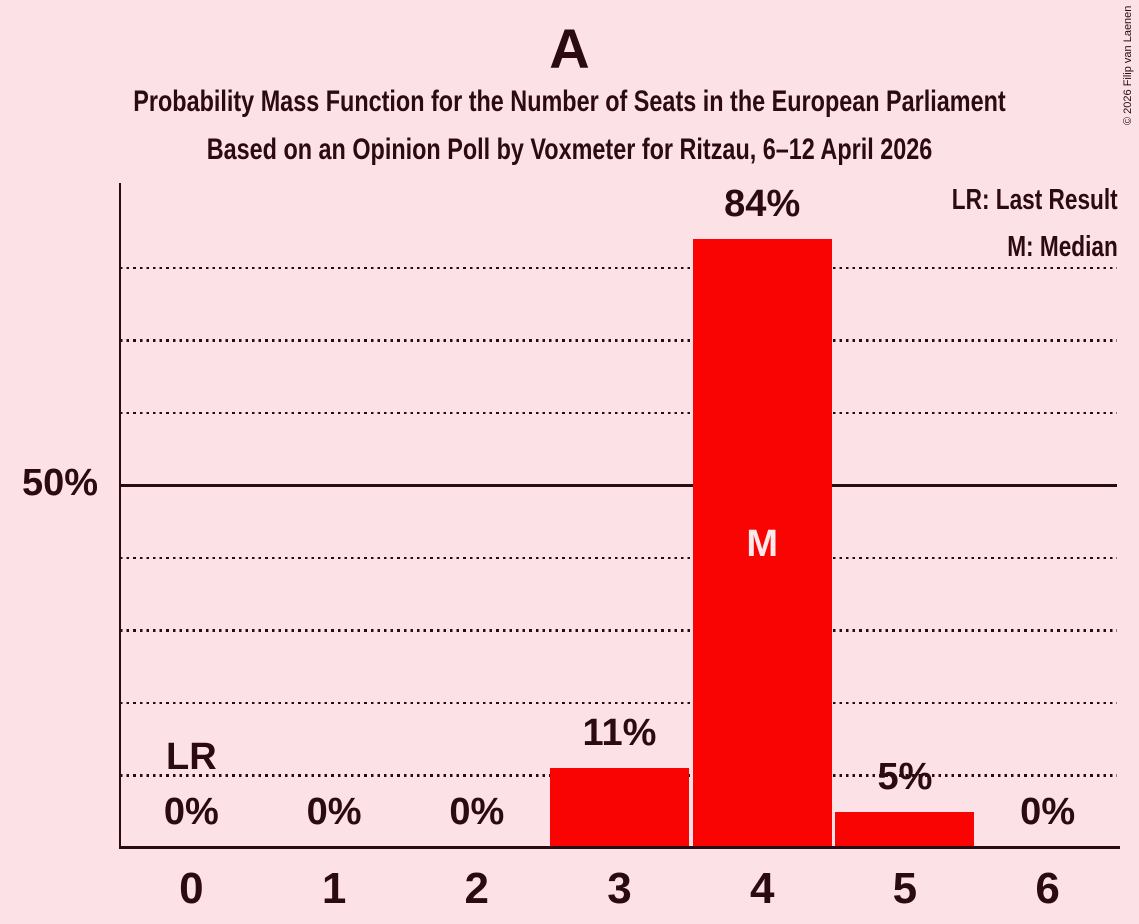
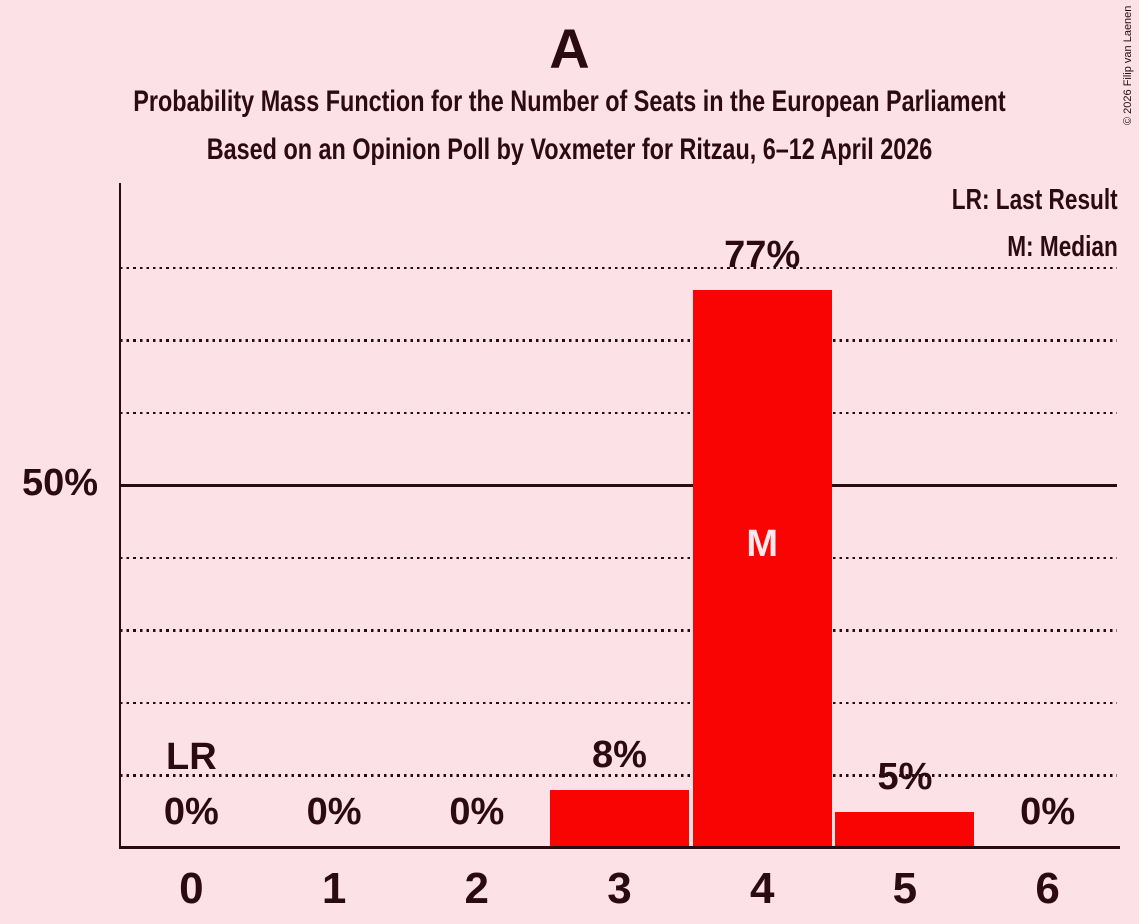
3: 11% -> 8%
4: 84% -> 77%
